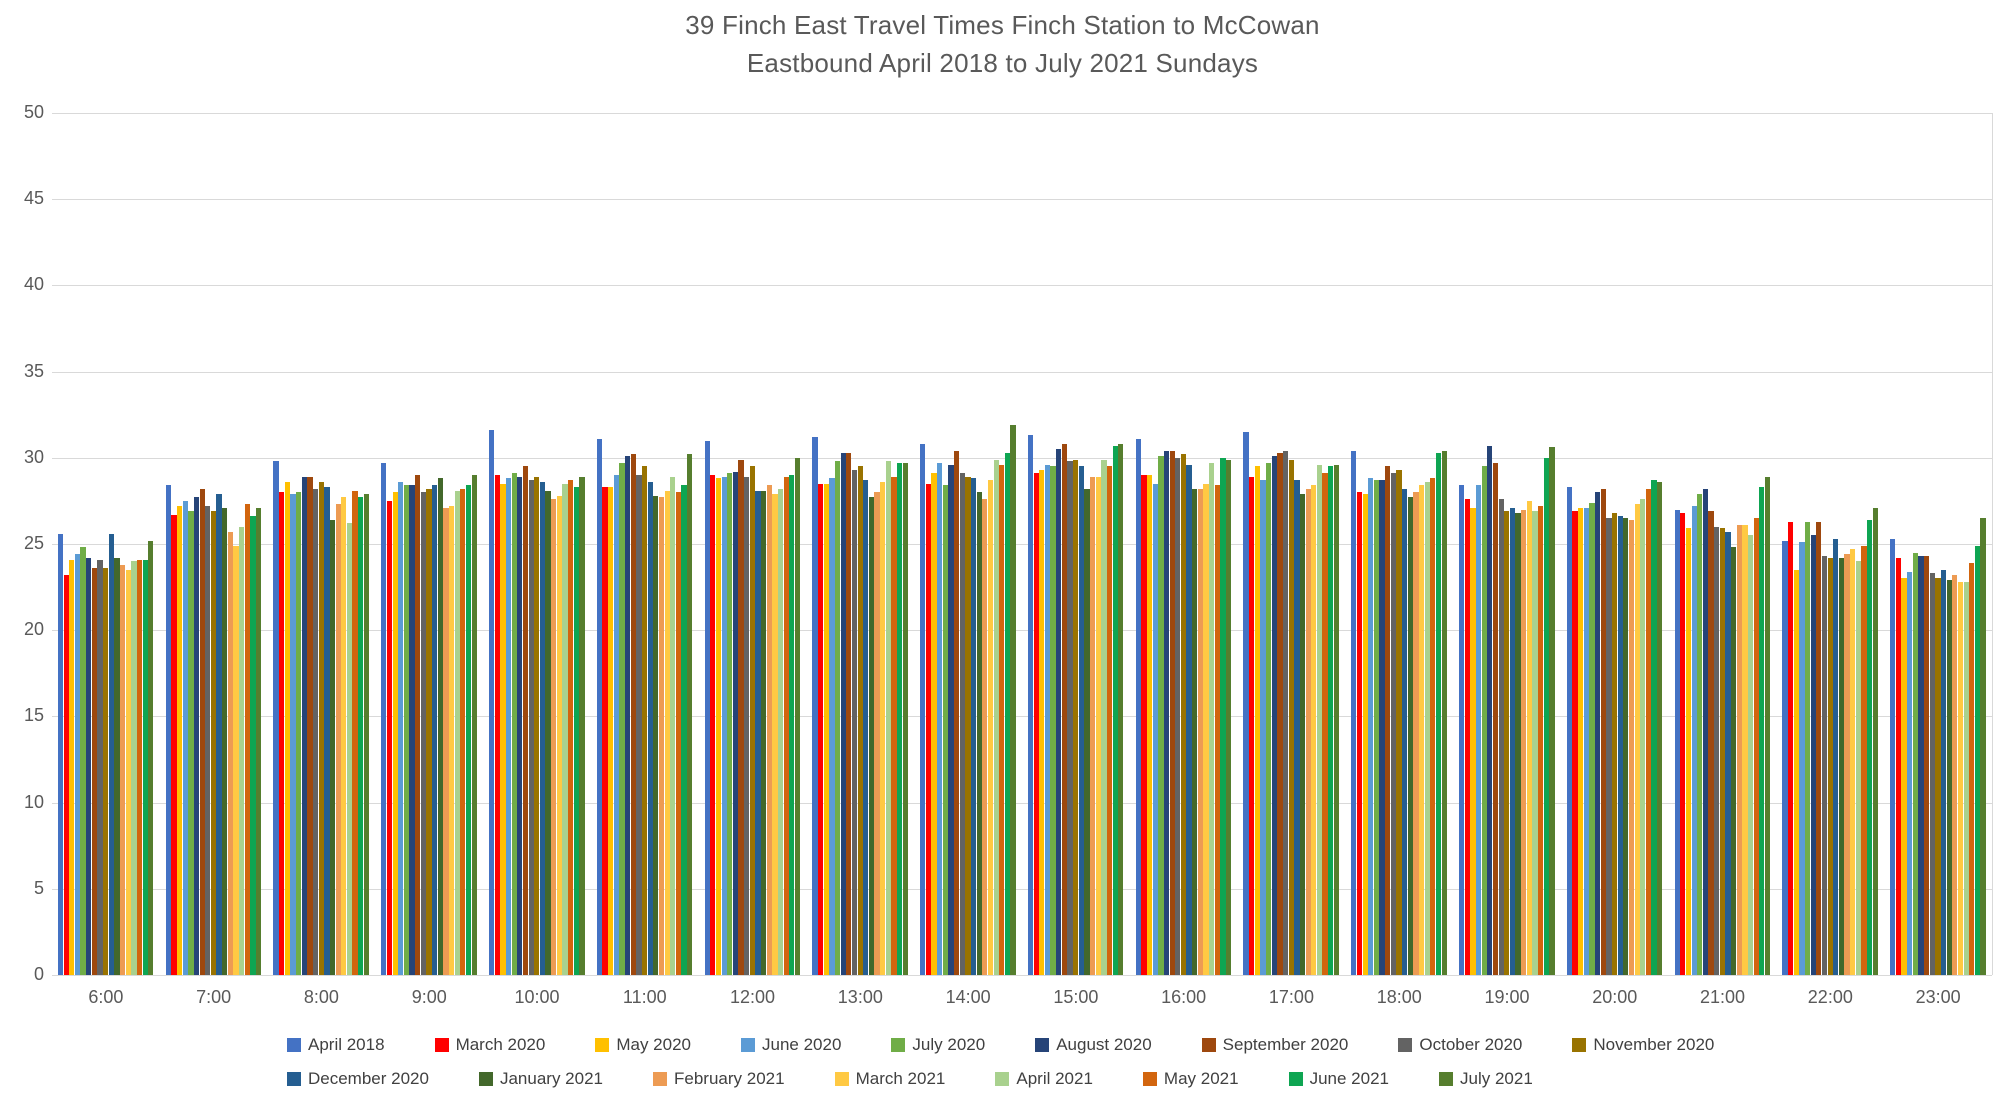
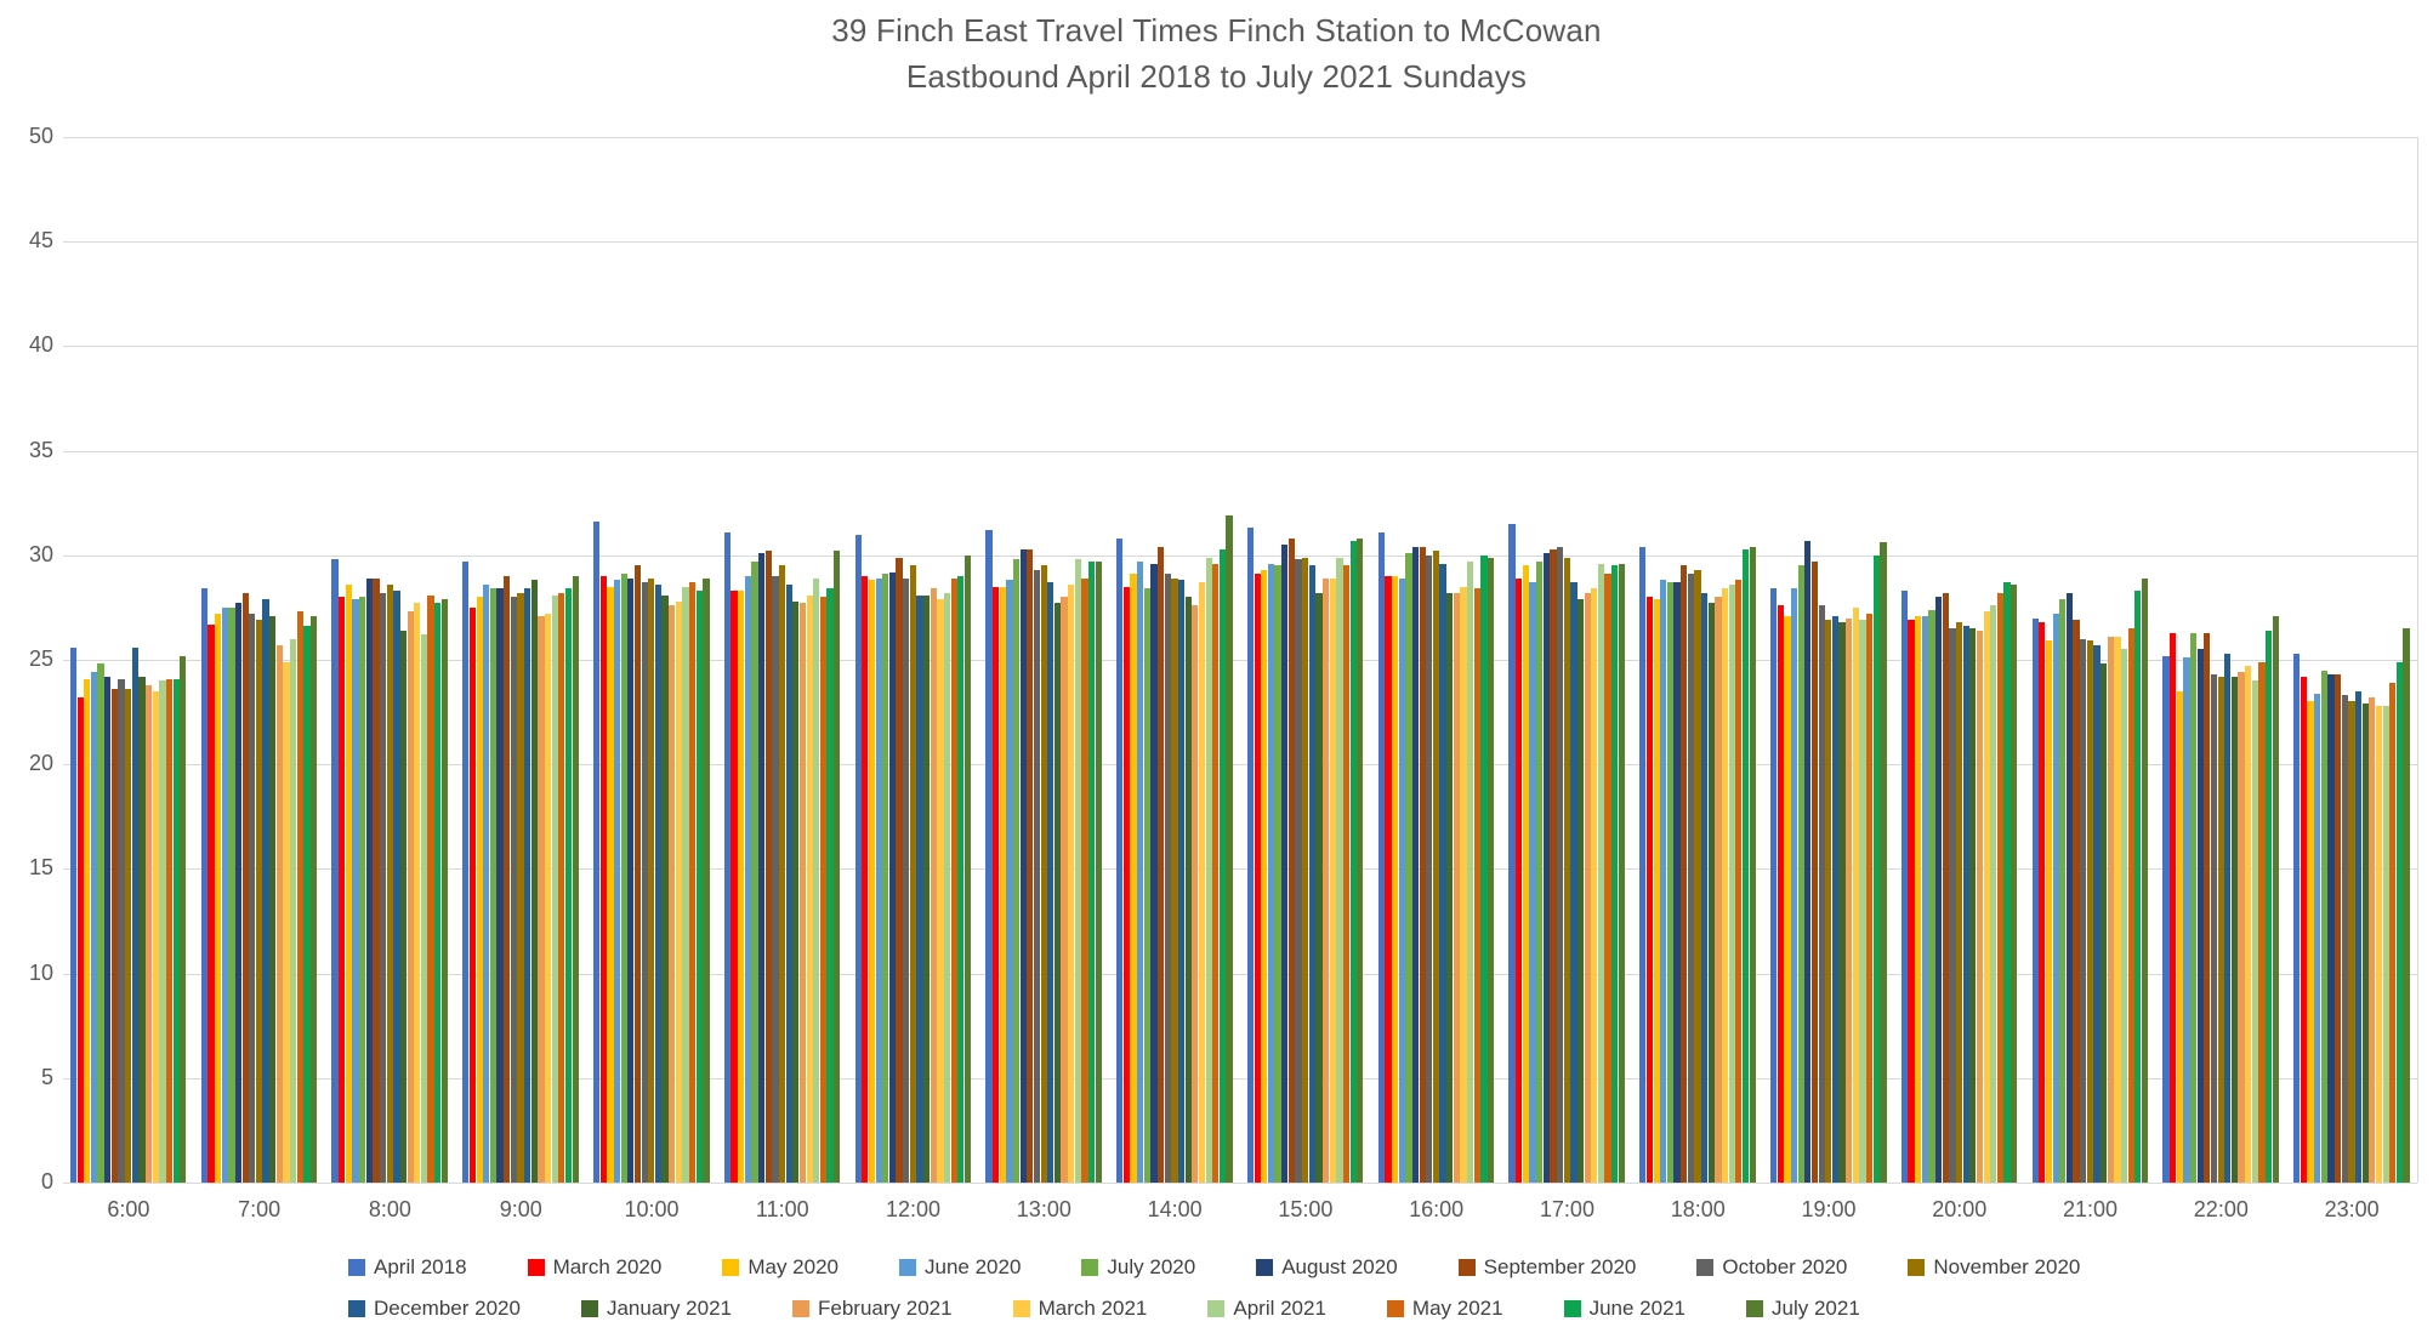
July 2020/7:00: 26.9 -> 27.5
June 2020/16:00: 28.5 -> 28.9
